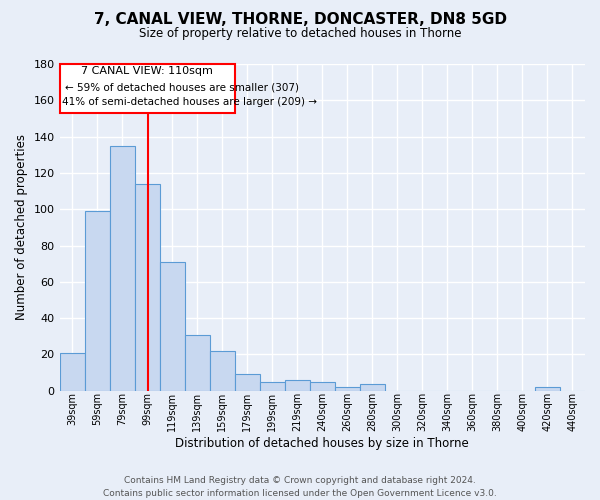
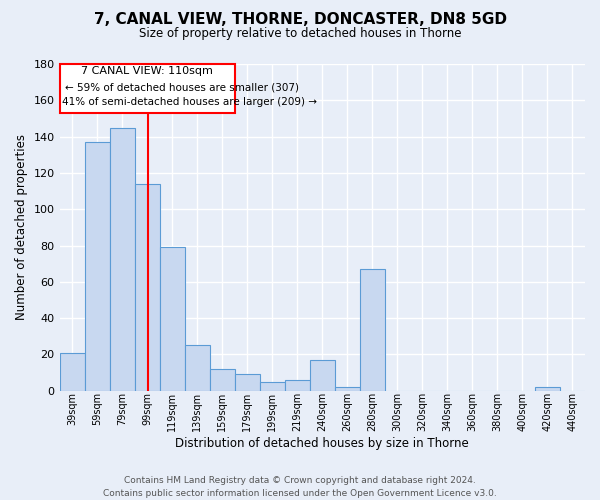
59sqm: 99 -> 137
79sqm: 135 -> 145
119sqm: 71 -> 79
139sqm: 31 -> 25
159sqm: 22 -> 12
240sqm: 5 -> 17
280sqm: 4 -> 67
